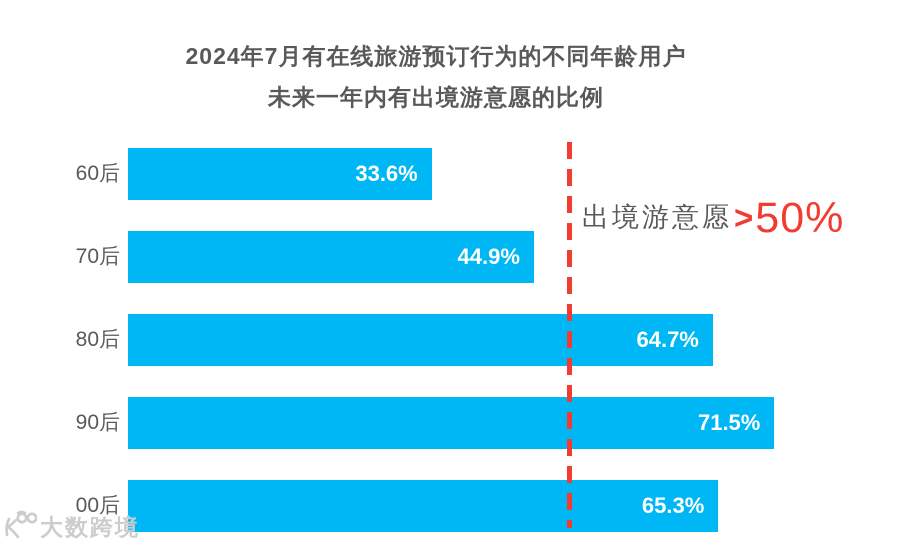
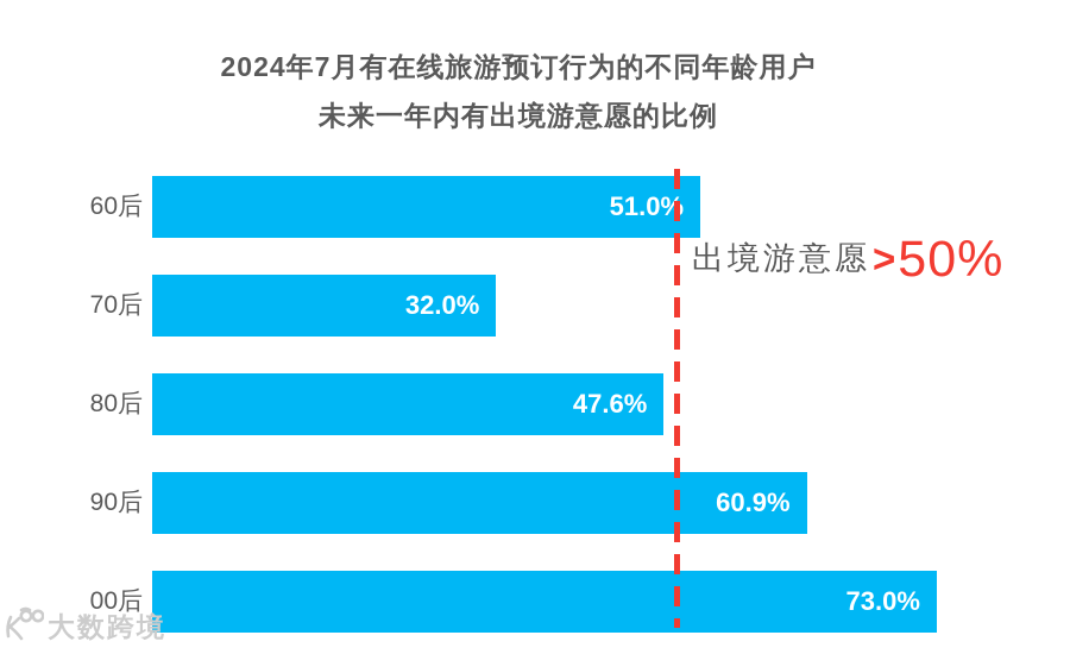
60后: 33.6% -> 51.0%
70后: 44.9% -> 32.0%
80后: 64.7% -> 47.6%
90后: 71.5% -> 60.9%
00后: 65.3% -> 73.0%
